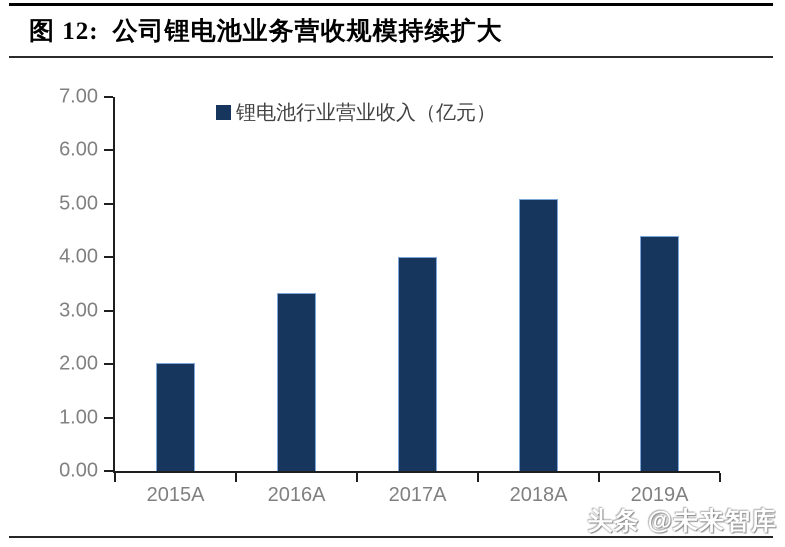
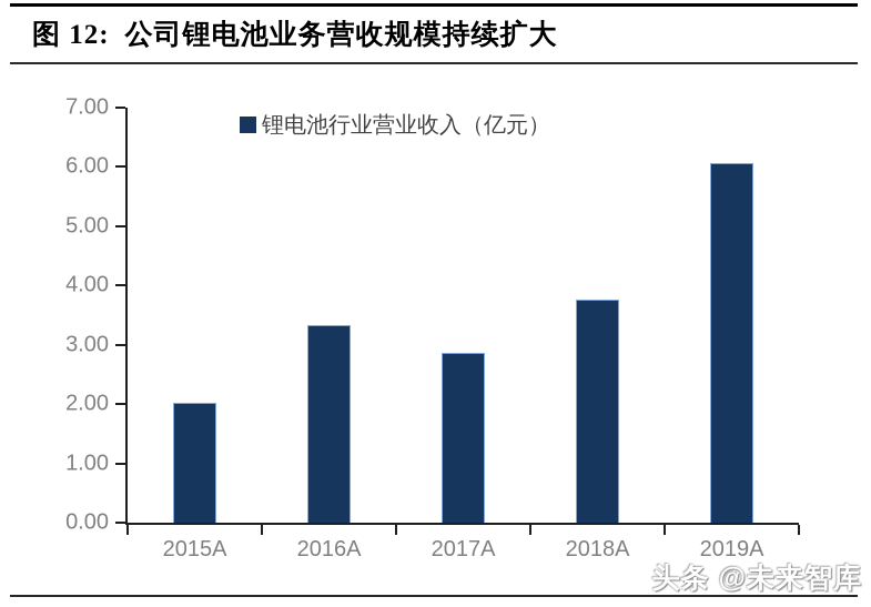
2017A: 4.0 -> 2.9
2018A: 5.1 -> 3.8
2019A: 4.4 -> 6.1
